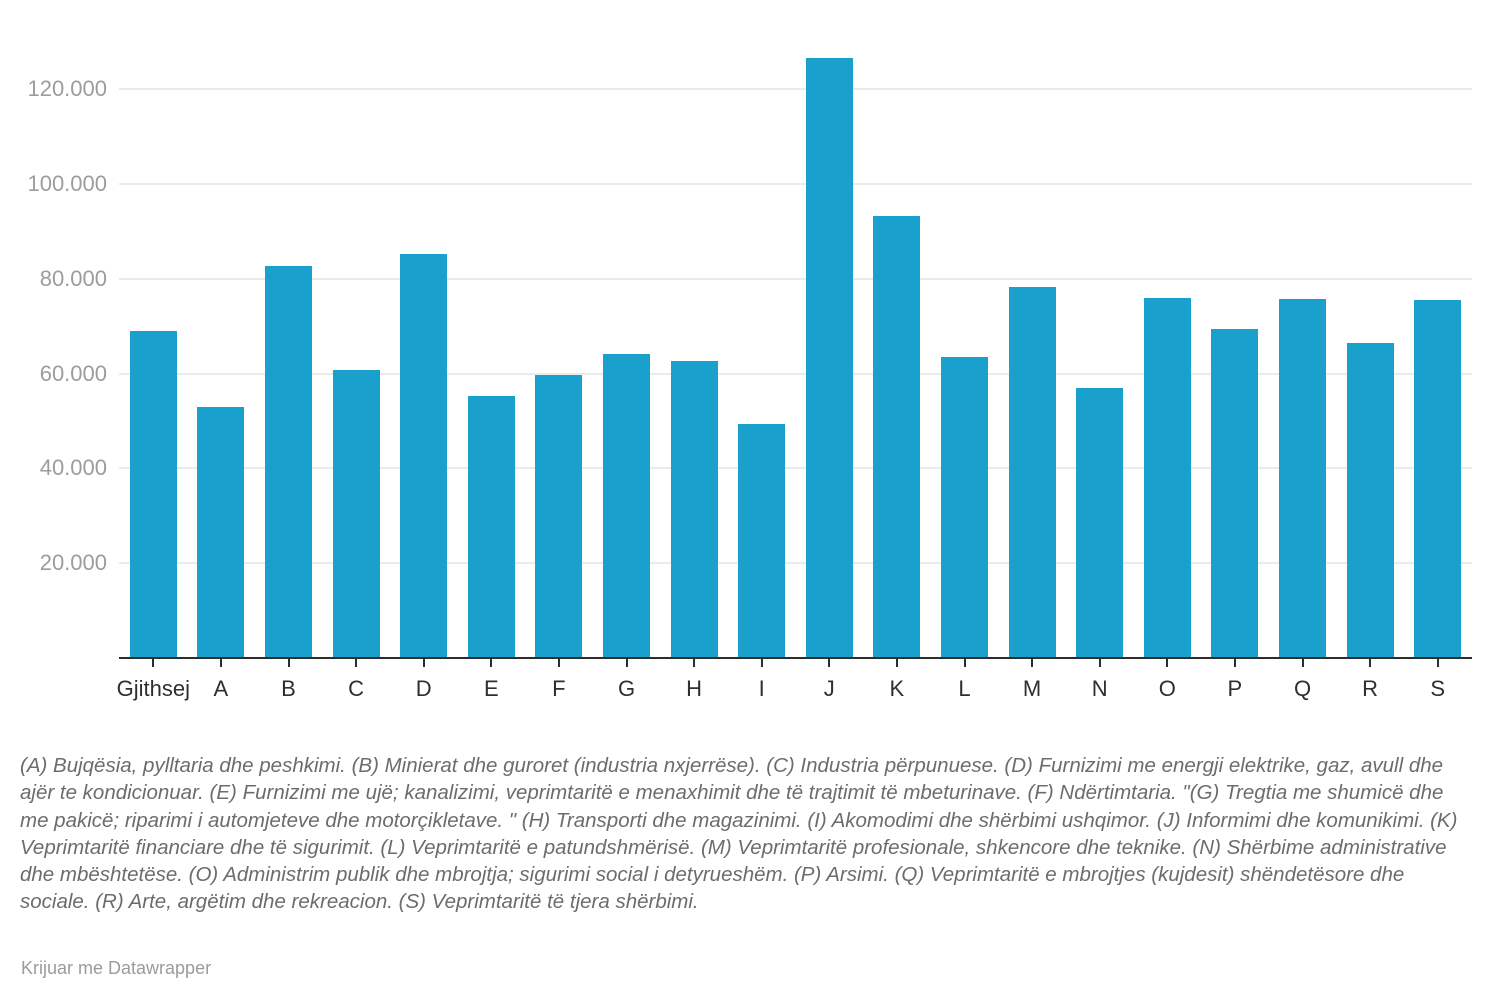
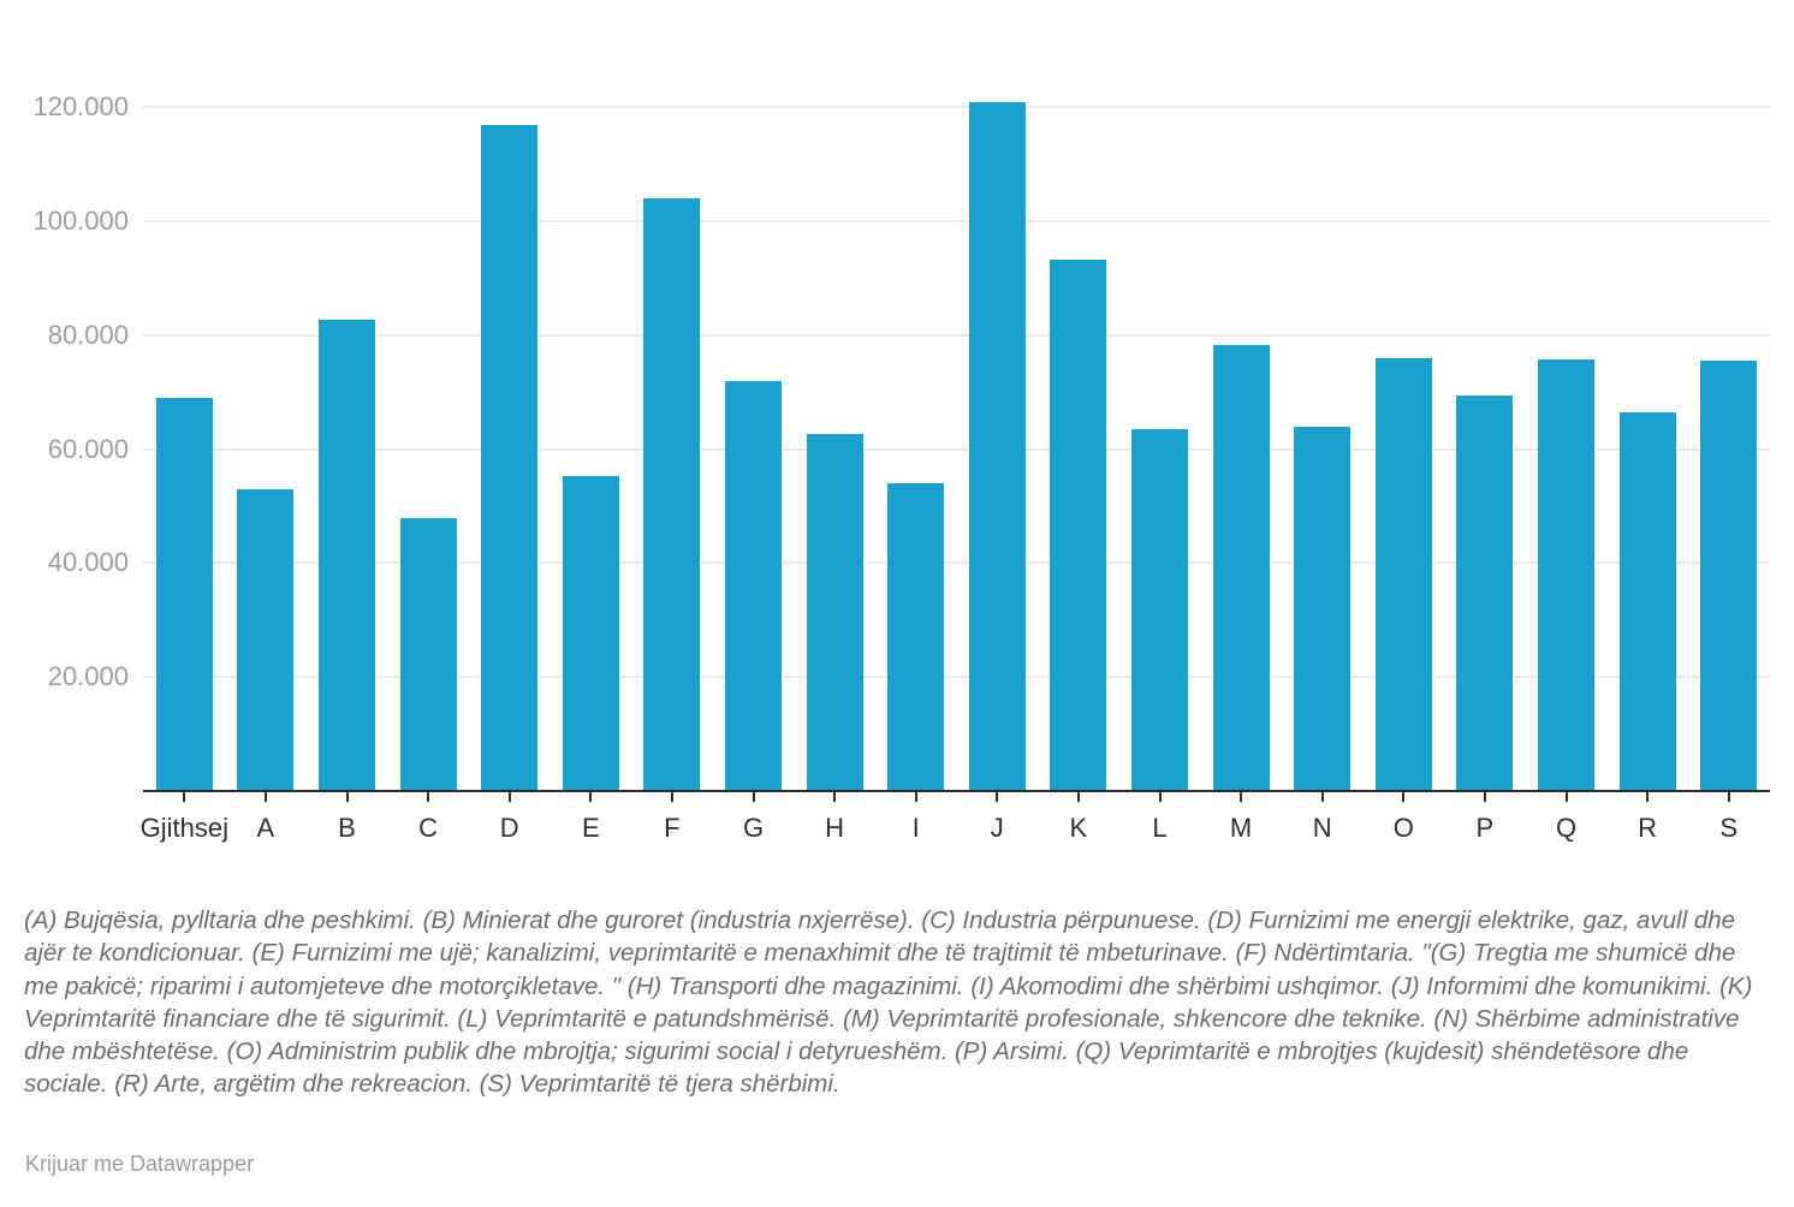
C: 61000 -> 48000
D: 85000 -> 117000
F: 60000 -> 104000
G: 64000 -> 72000
I: 49000 -> 54000
J: 126000 -> 121000
N: 57000 -> 64000
